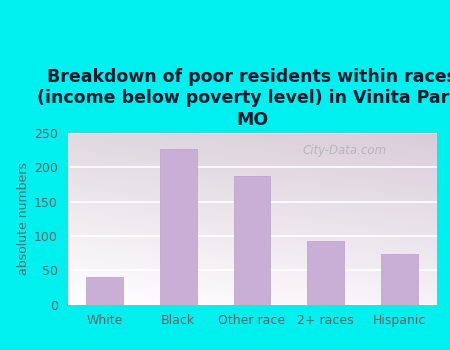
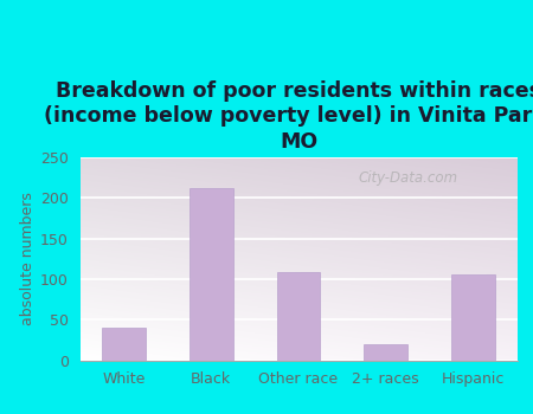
Black: 226 -> 212
Other race: 188 -> 109
2+ races: 92 -> 20
Hispanic: 74 -> 106
